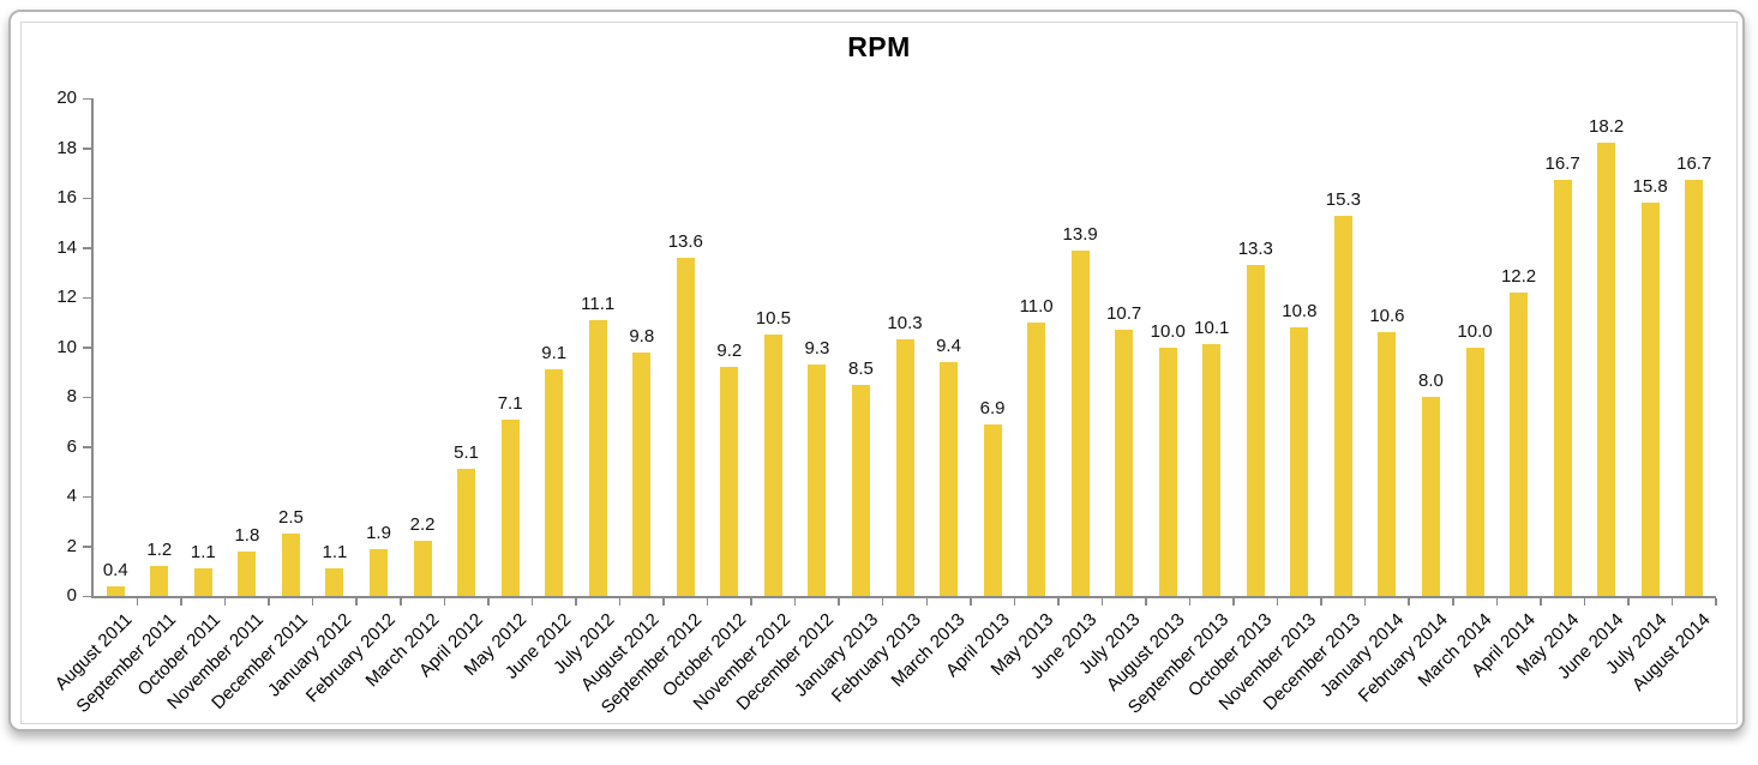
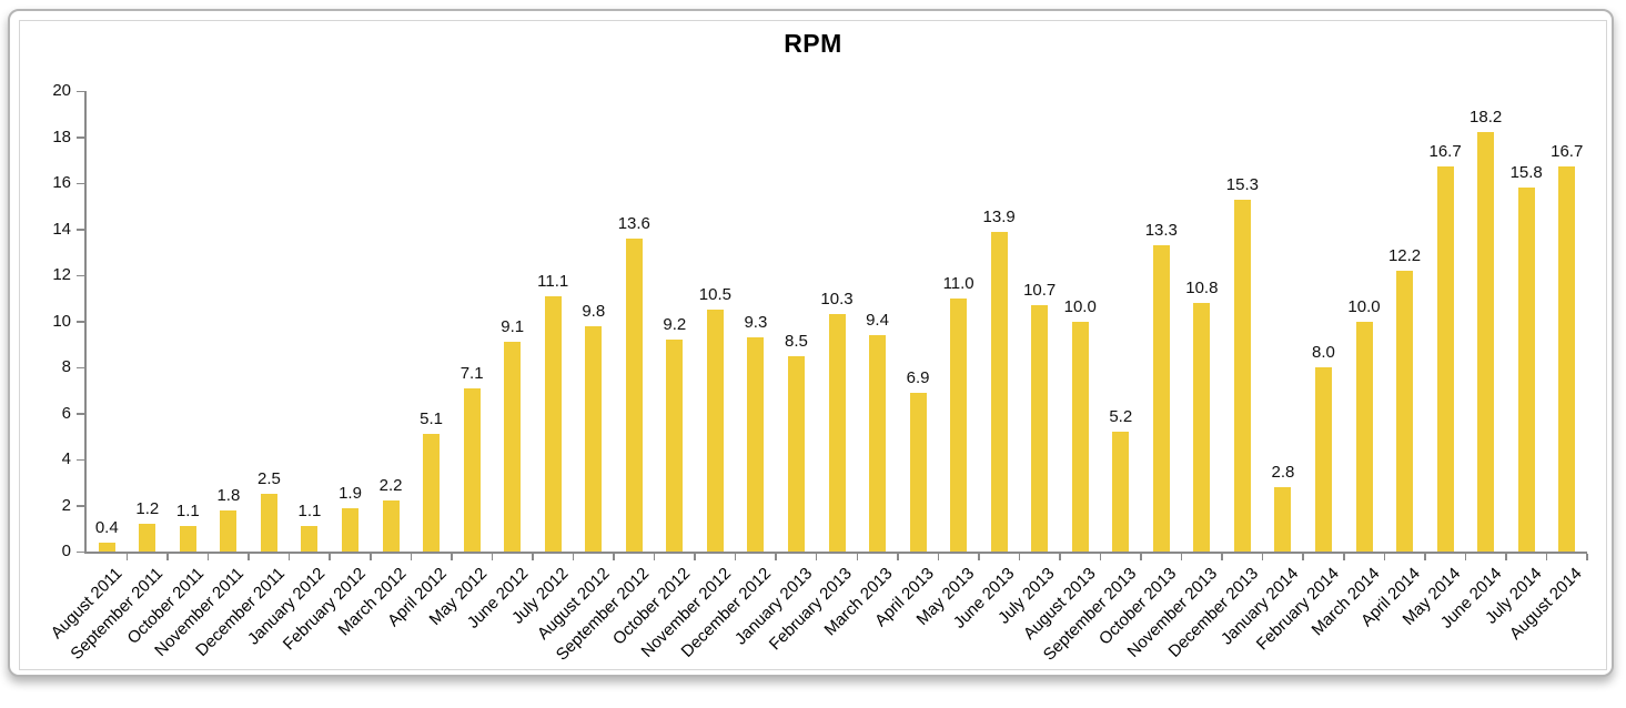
September 2013: 10.1 -> 5.2
January 2014: 10.6 -> 2.8
